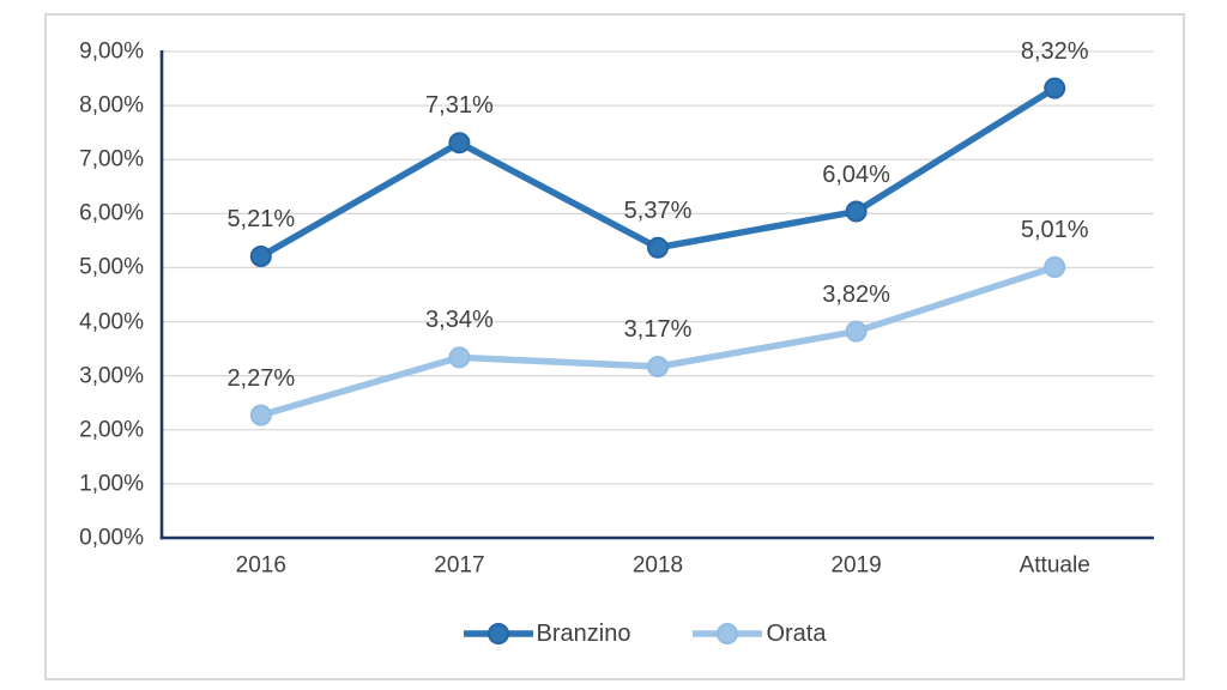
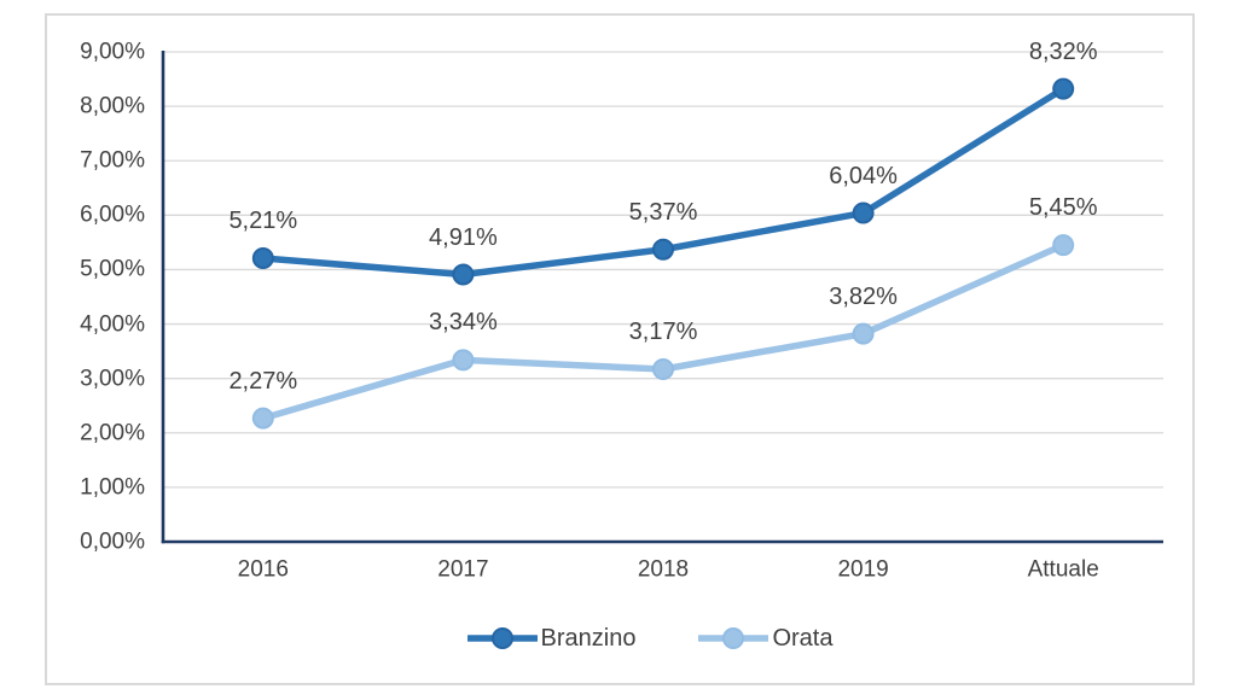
Branzino/2017: 7,31% -> 4,91%
Orata/Attuale: 5,01% -> 5,45%
